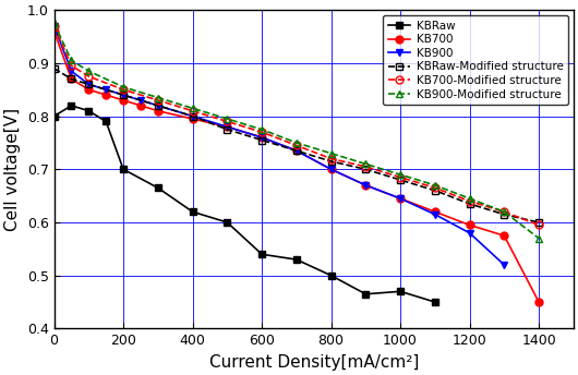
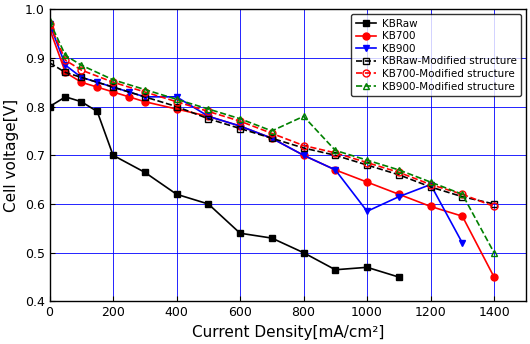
KB900/400: 0.800 -> 0.820
KB900-Modified structure/800: 0.730 -> 0.780
KB900/1000: 0.645 -> 0.585
KB900/1200: 0.580 -> 0.640
KB900-Modified structure/1400: 0.570 -> 0.500
